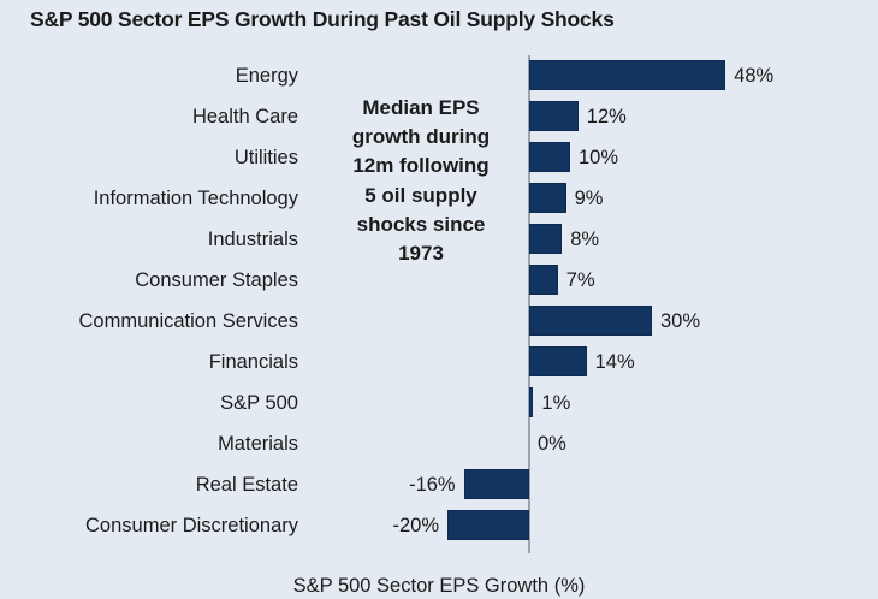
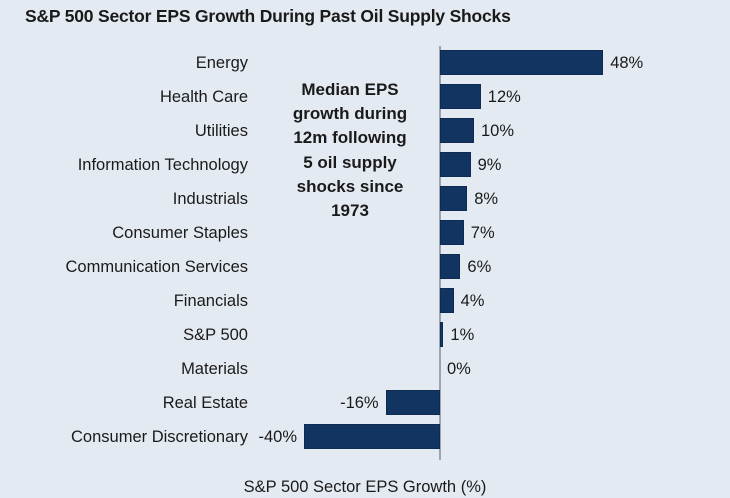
Communication Services: 30% -> 6%
Financials: 14% -> 4%
Consumer Discretionary: -20% -> -40%
